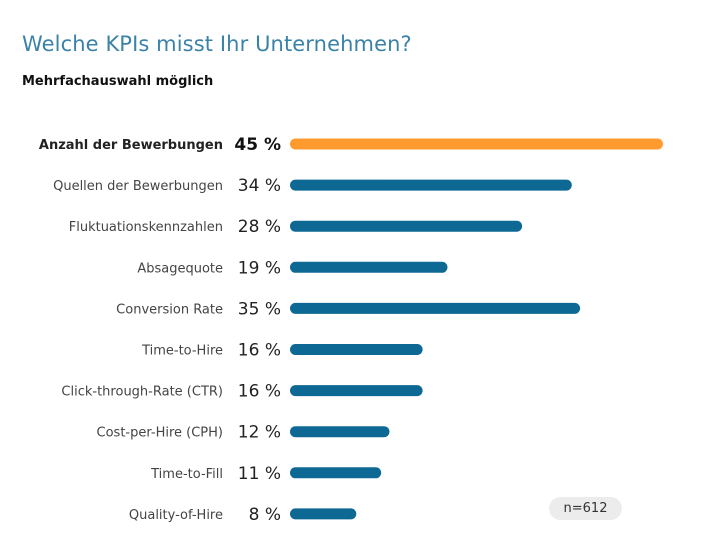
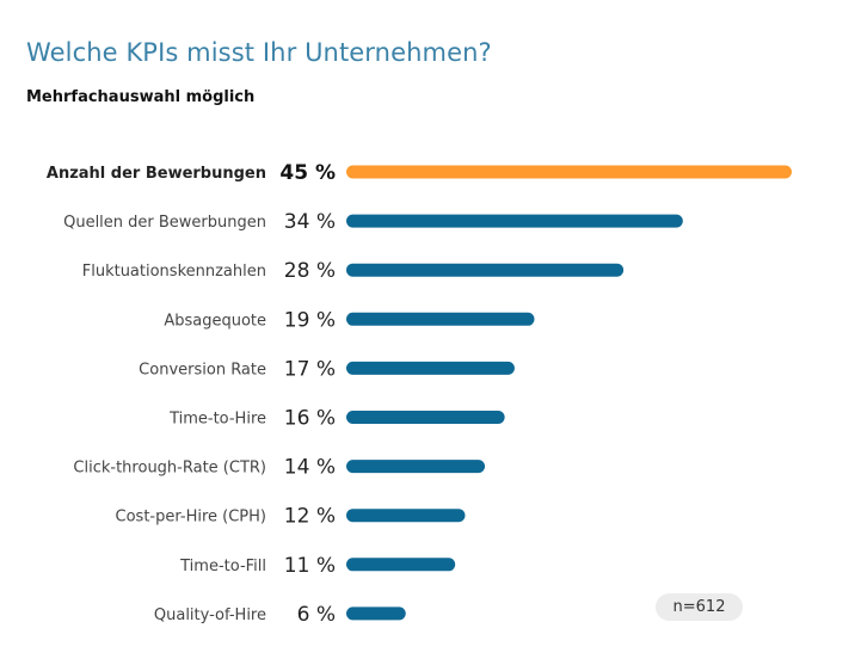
Conversion Rate: 35 -> 17
Click-through-Rate (CTR): 16 -> 14
Quality-of-Hire: 8 -> 6
